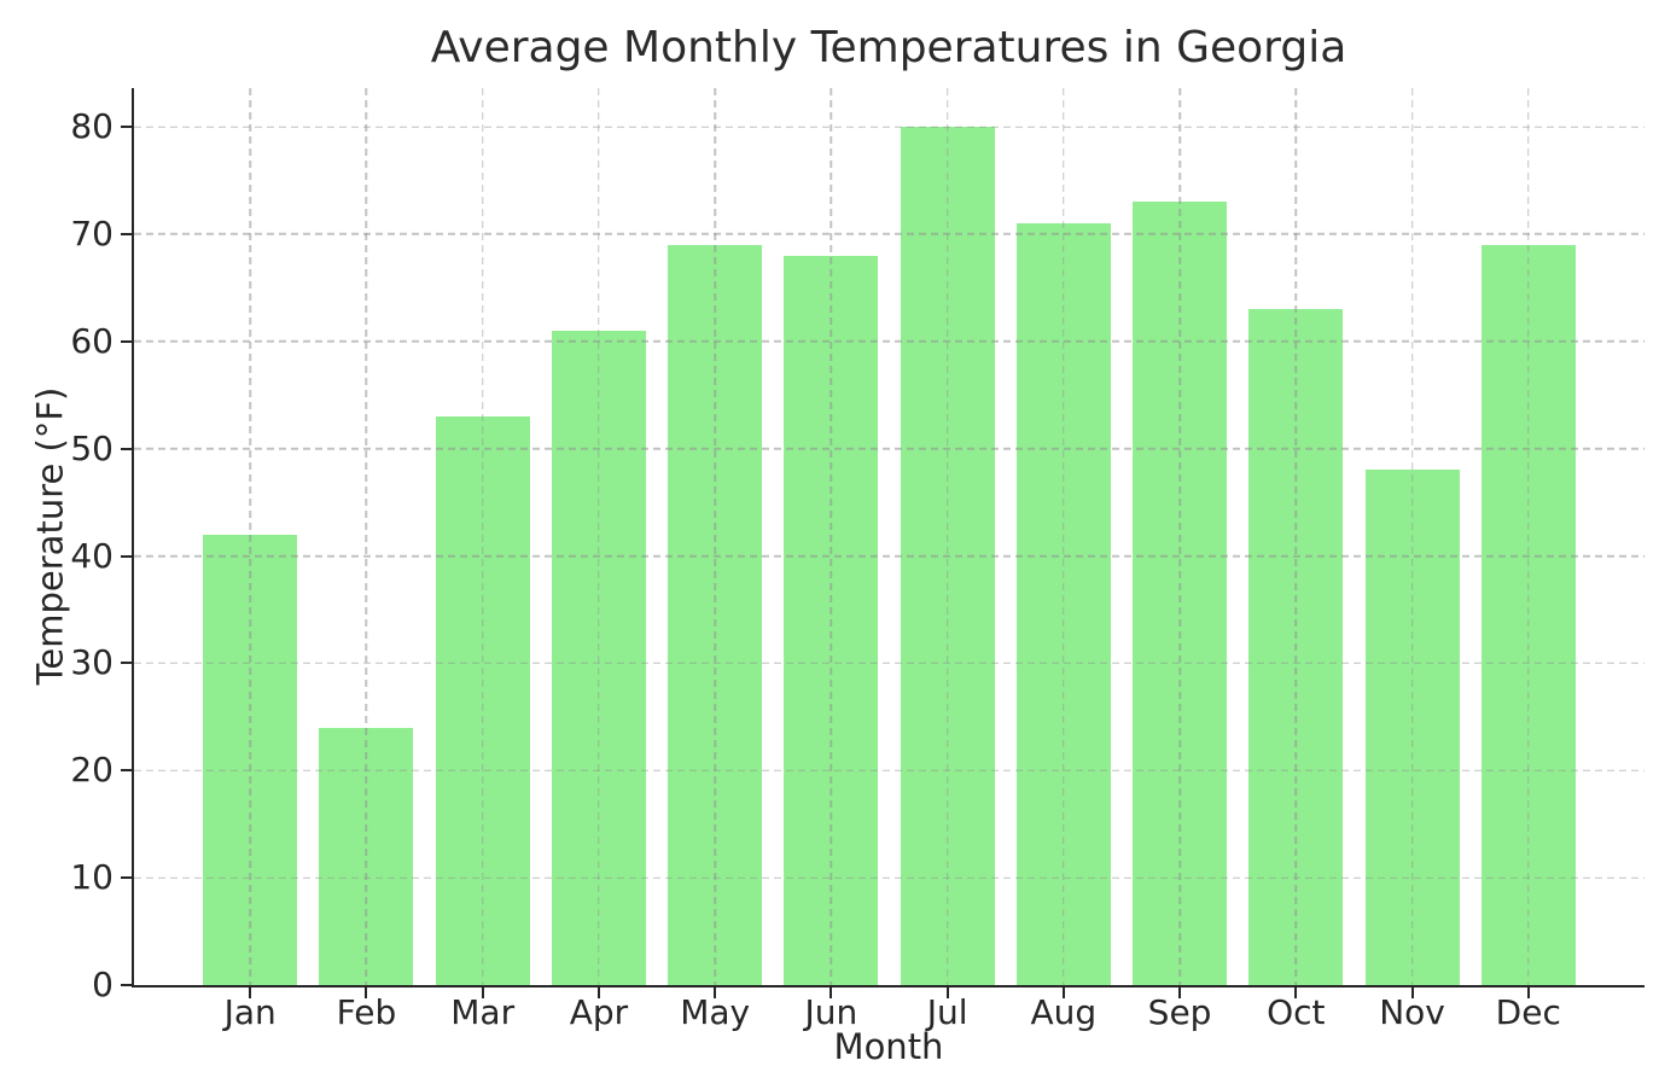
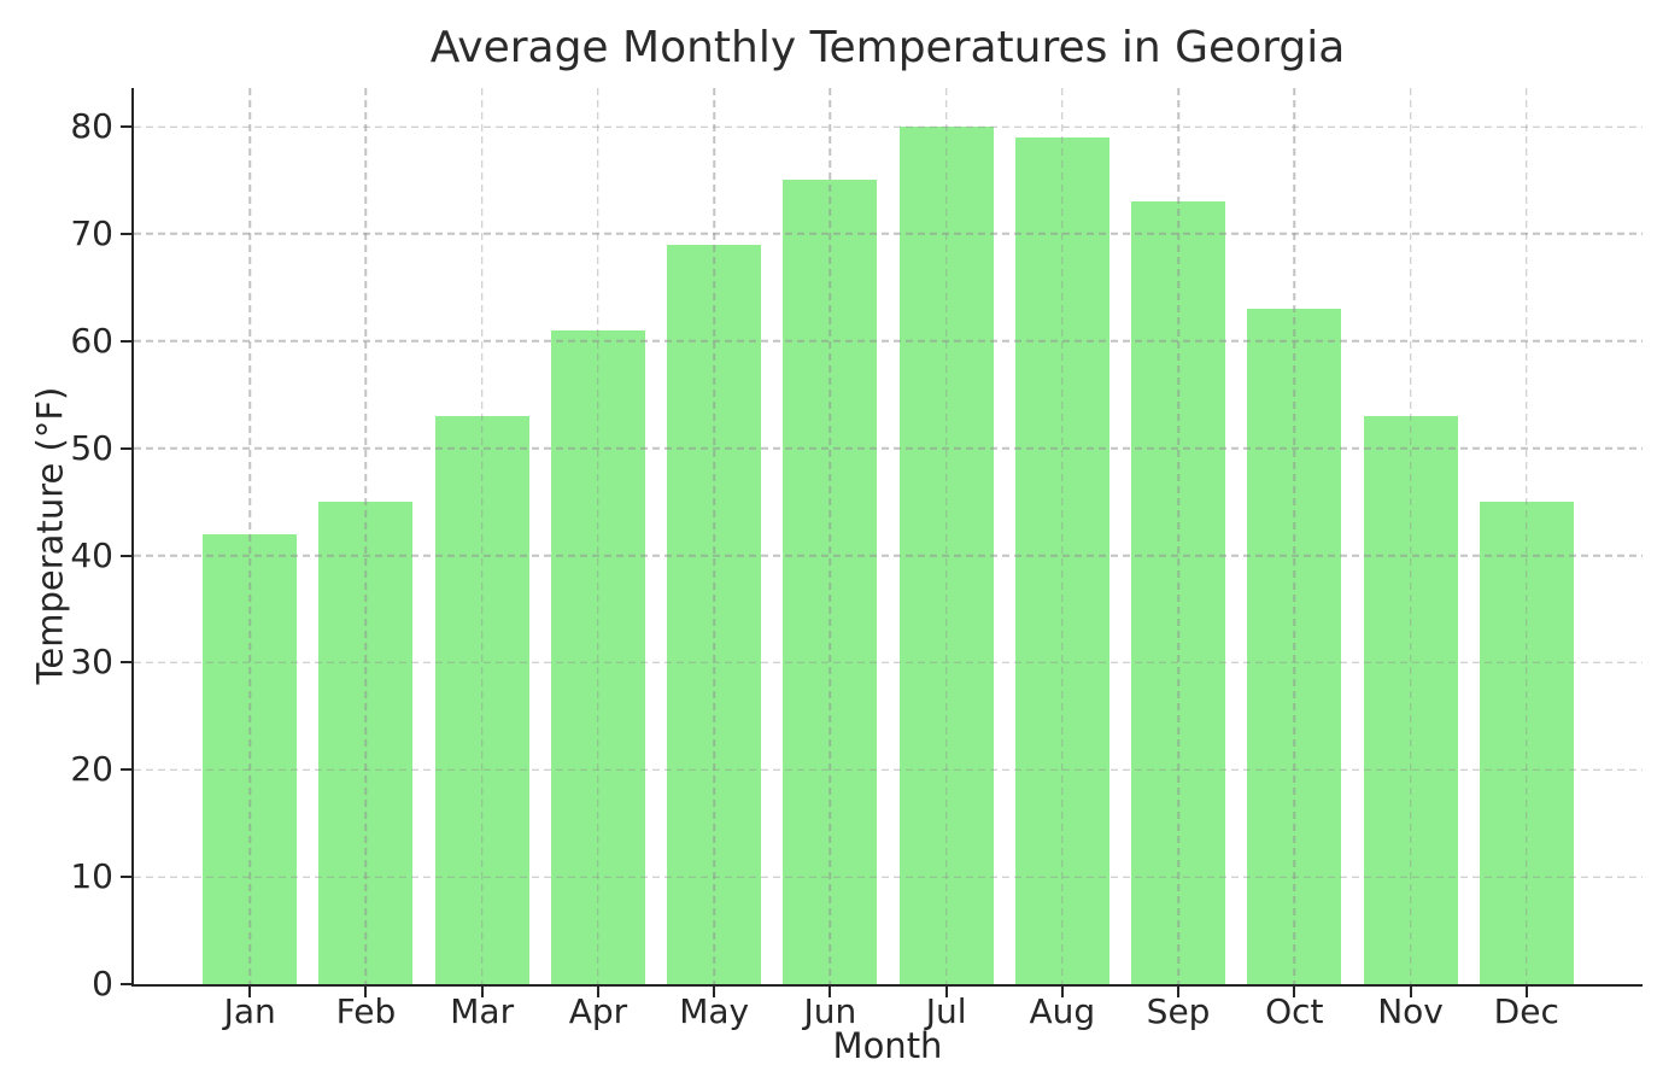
Feb: 24 -> 45
Jun: 68 -> 75
Aug: 71 -> 79
Nov: 48 -> 53
Dec: 69 -> 45
